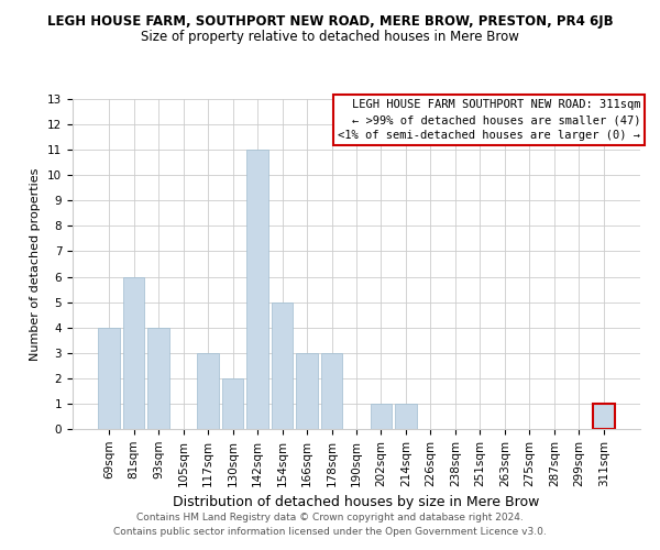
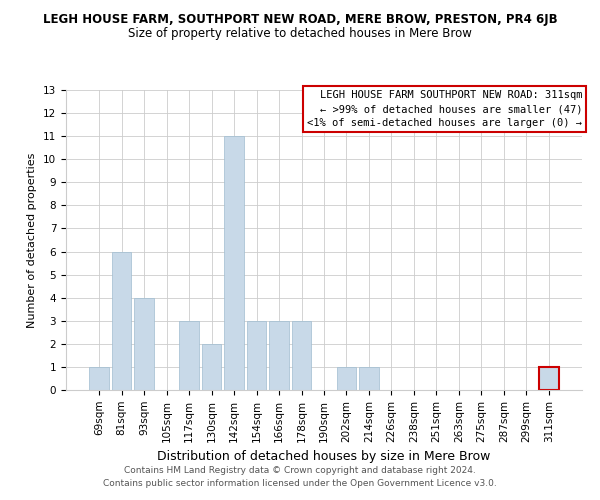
69sqm: 4 -> 1
154sqm: 5 -> 3
